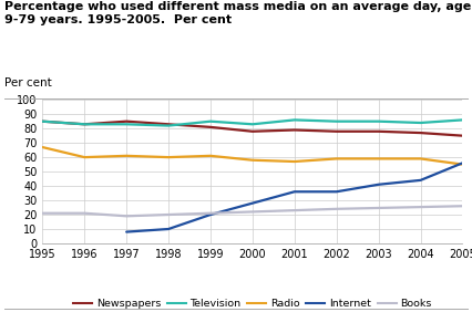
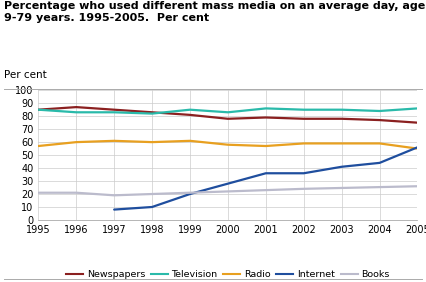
Radio/1995: 67 -> 57
Newspapers/1996: 83 -> 87
